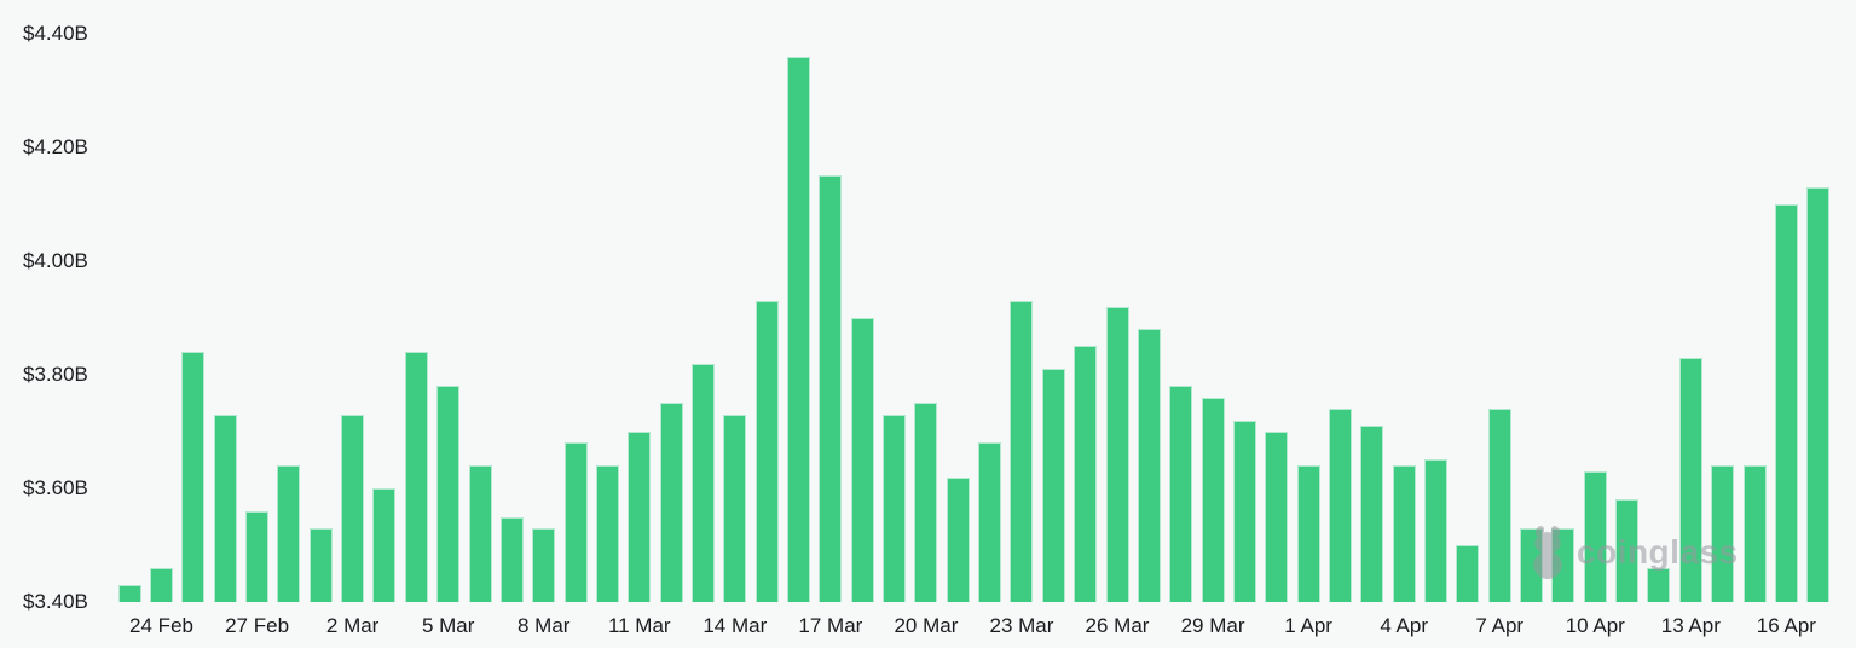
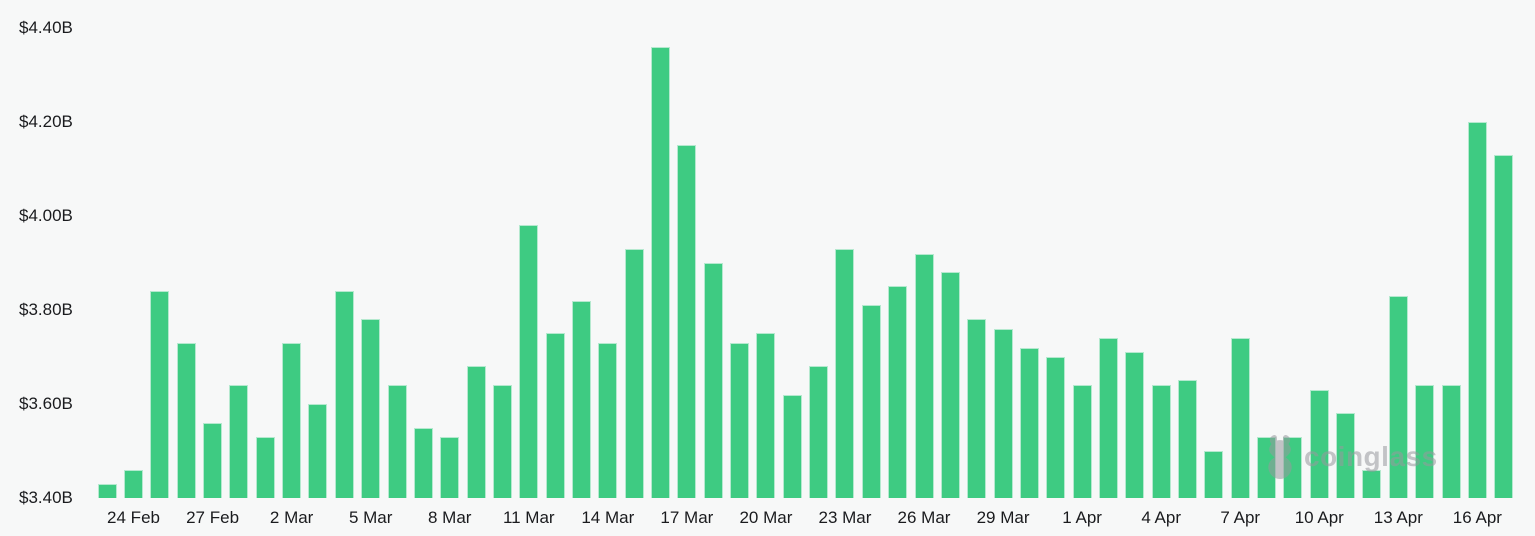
11 Mar: $3.70B -> $3.98B
16 Apr: $4.10B -> $4.20B
